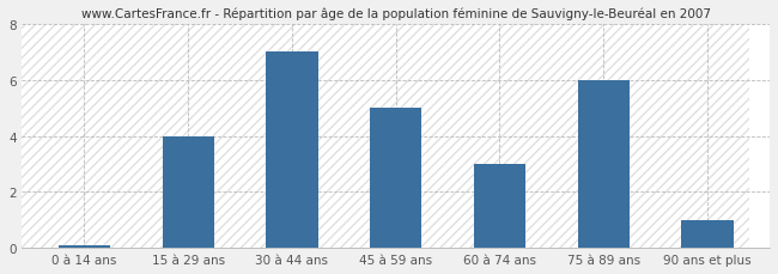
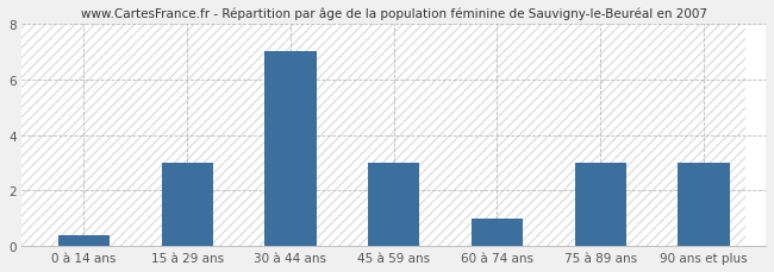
0 à 14 ans: 0.1 -> 0.4
15 à 29 ans: 4.0 -> 3.0
45 à 59 ans: 5.0 -> 3.0
60 à 74 ans: 3.0 -> 1.0
75 à 89 ans: 6.0 -> 3.0
90 ans et plus: 1.0 -> 3.0
